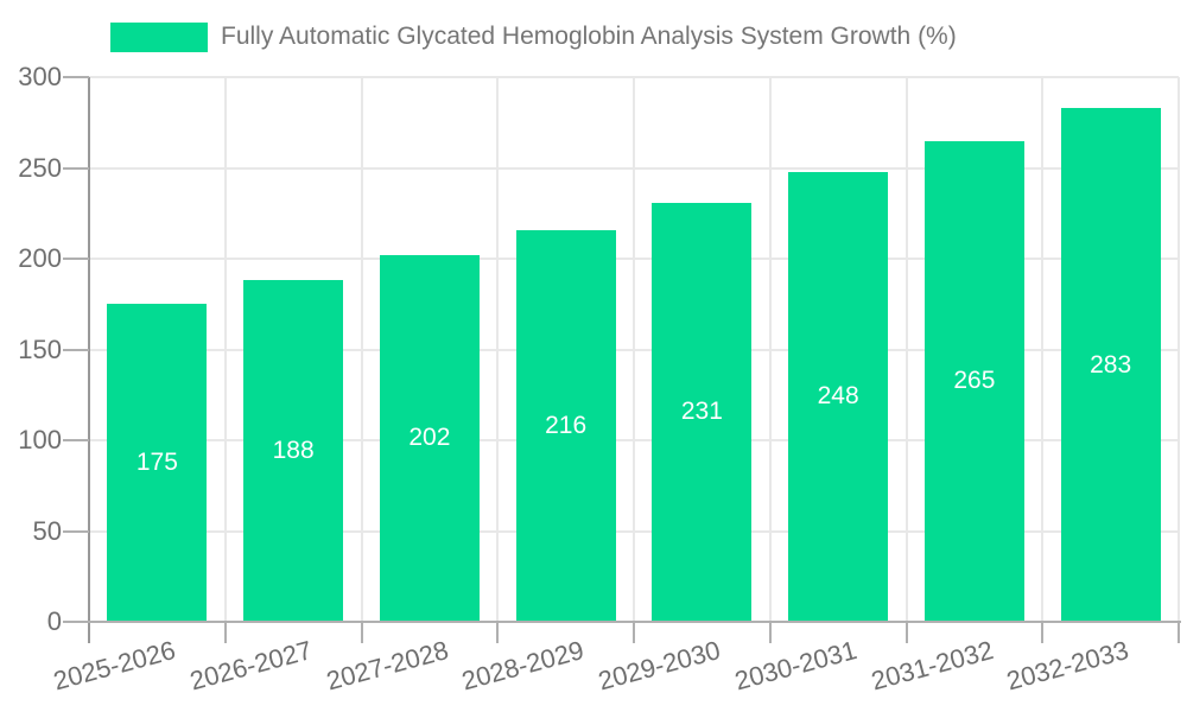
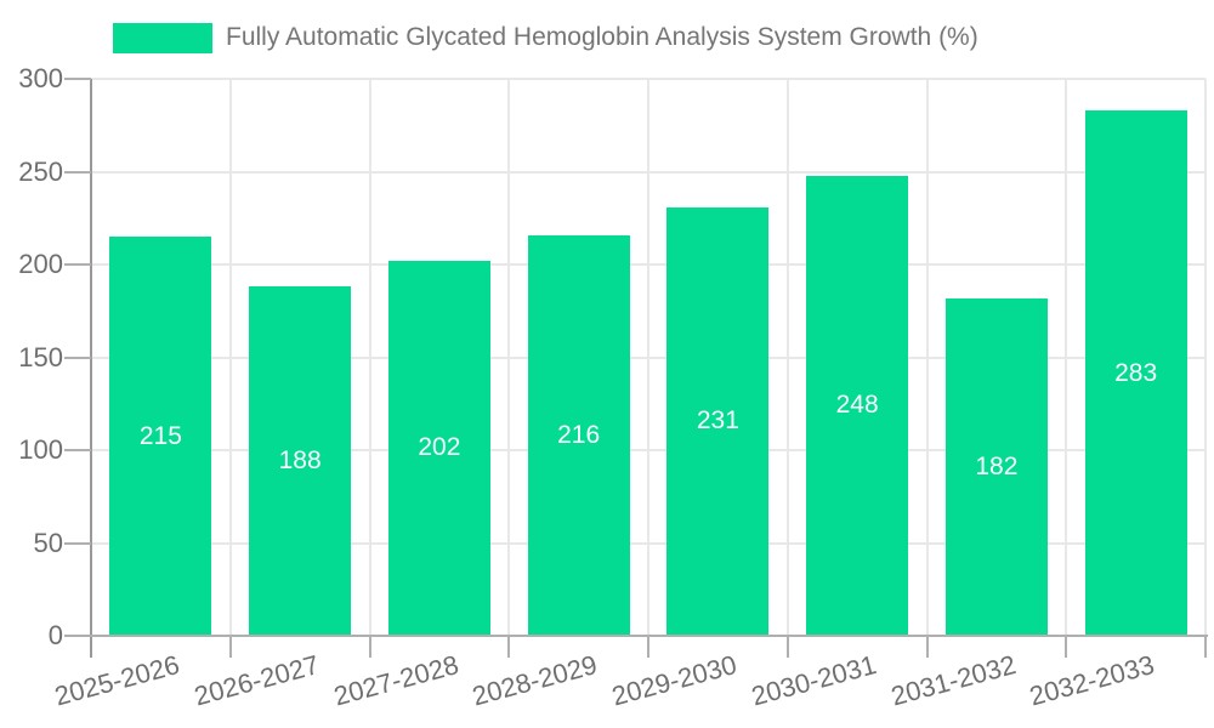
2025-2026: 175 -> 215
2031-2032: 265 -> 182
